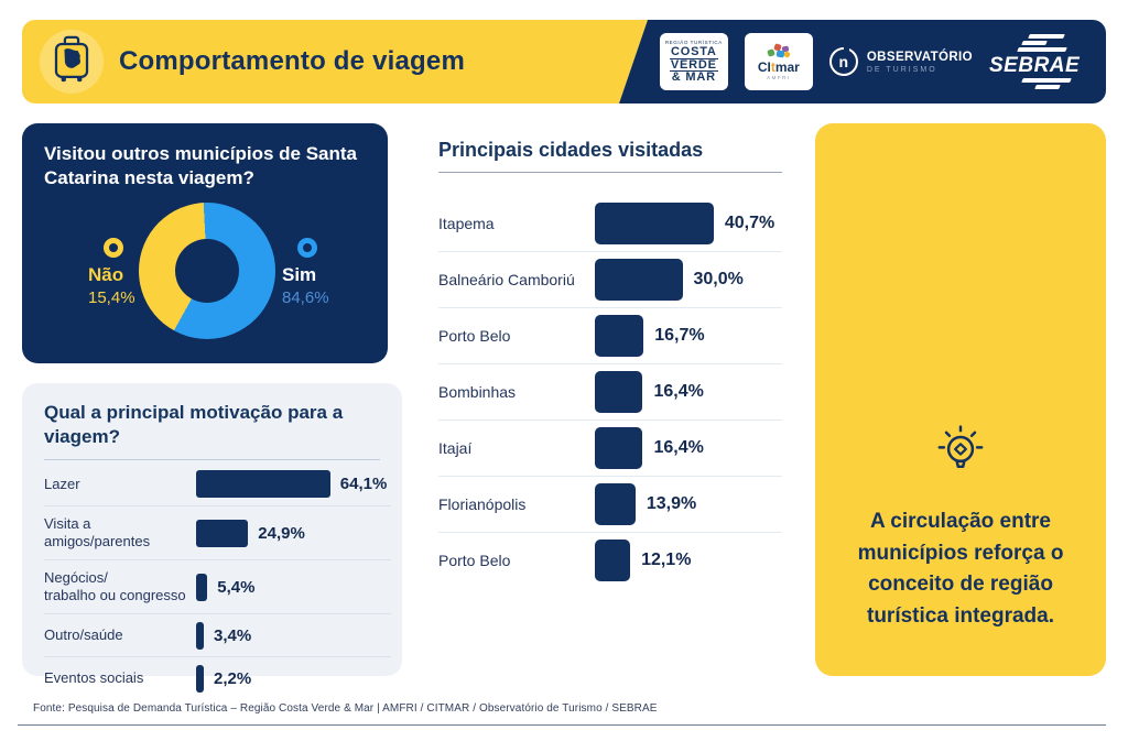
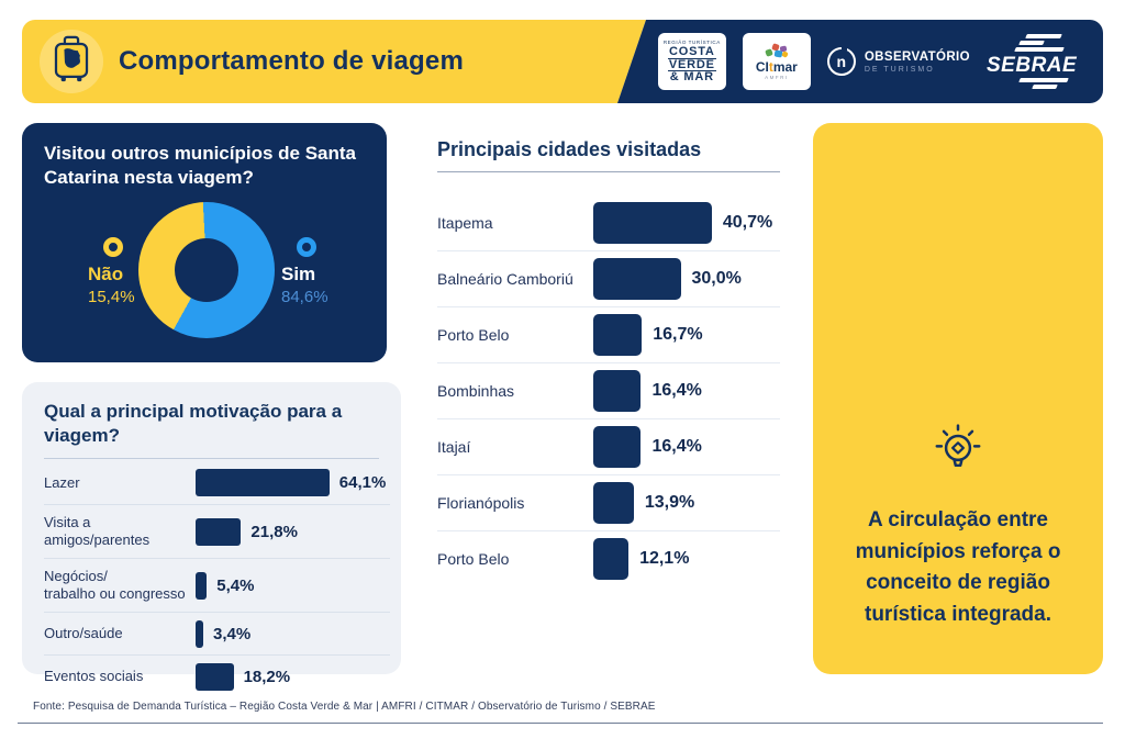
Qual a principal motivação para a viagem?/Visita a amigos/parentes: 24,9% -> 21,8%
Qual a principal motivação para a viagem?/Eventos sociais: 2,2% -> 18,2%
